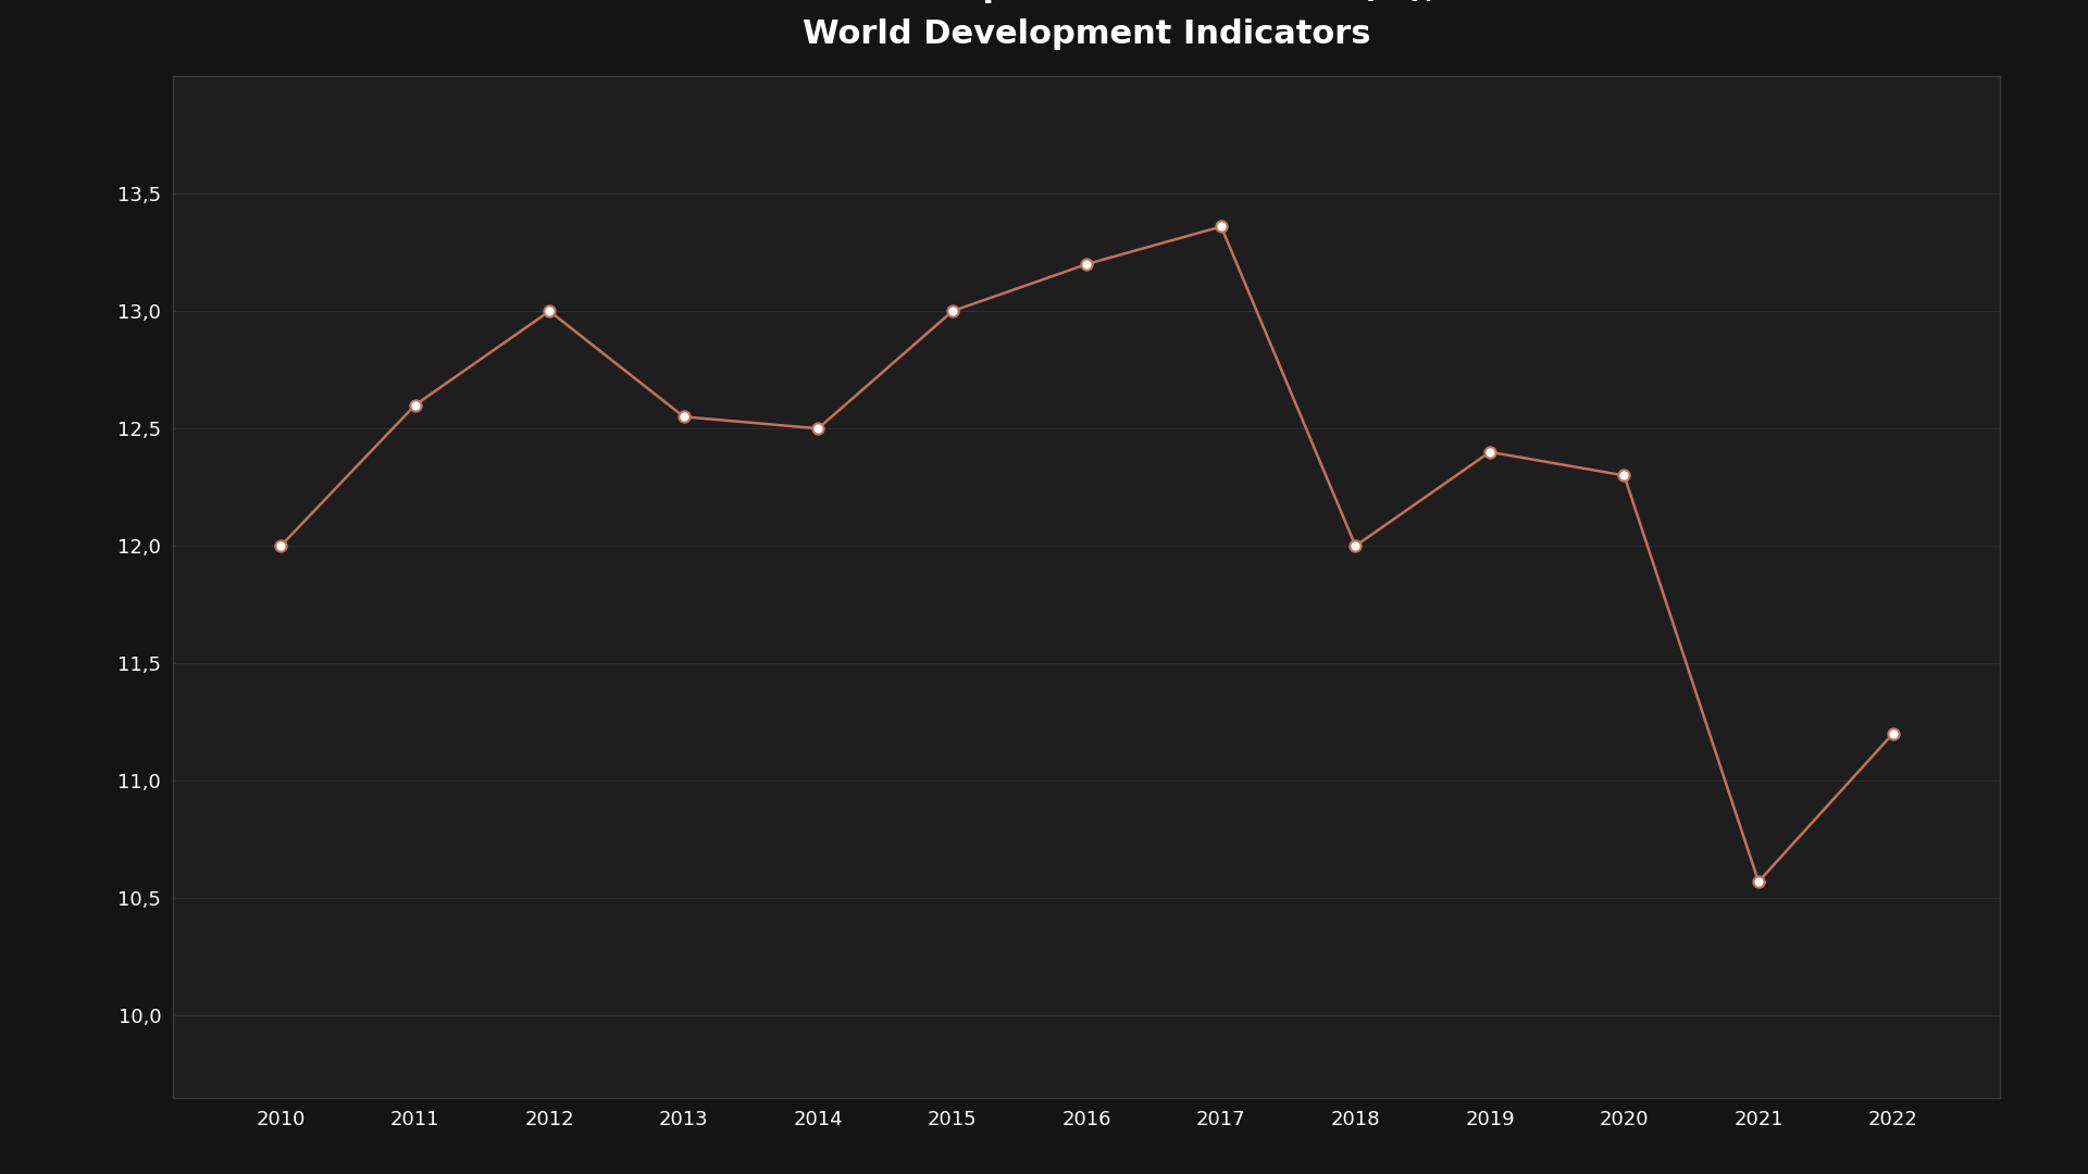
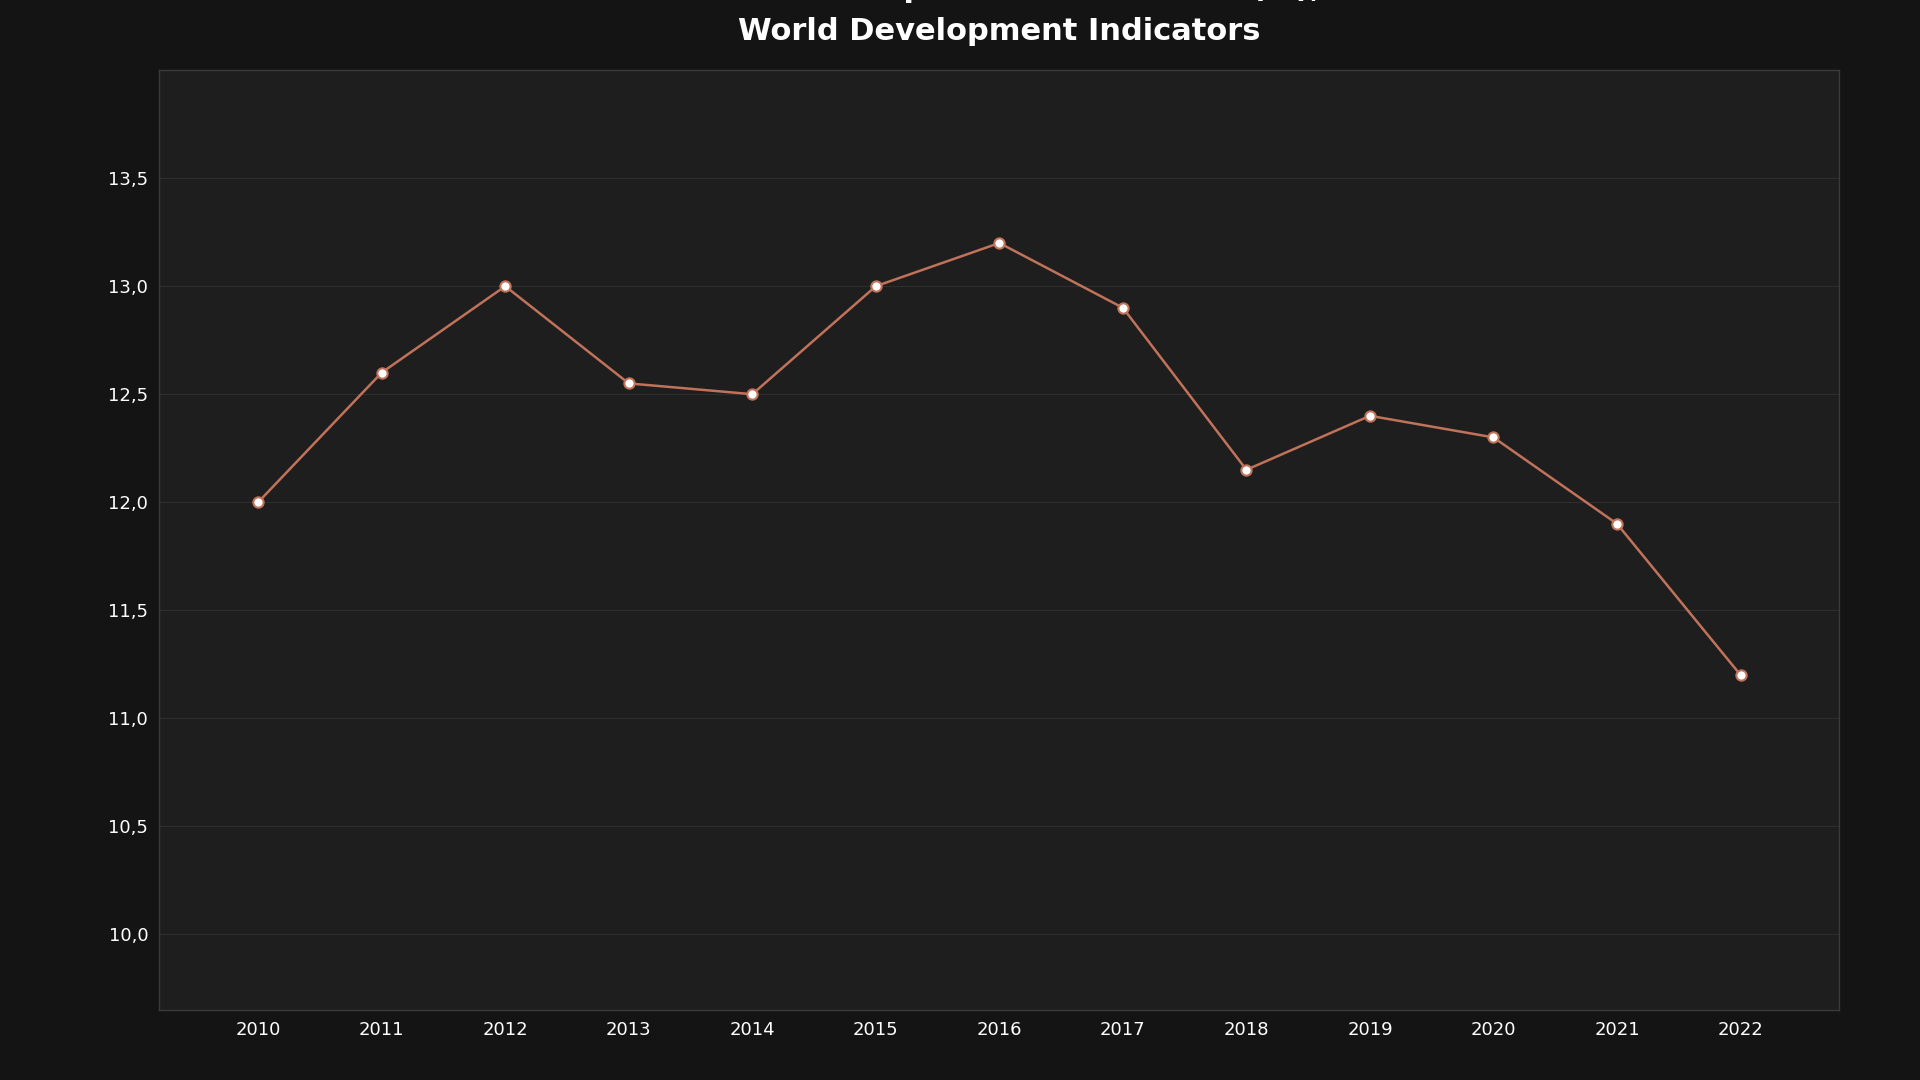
2017: 13,36 -> 12,90
2018: 12,00 -> 12,15
2021: 10,57 -> 11,90
